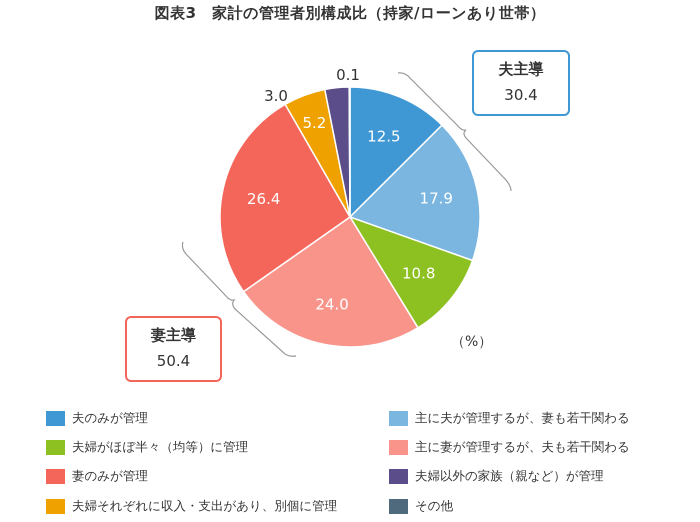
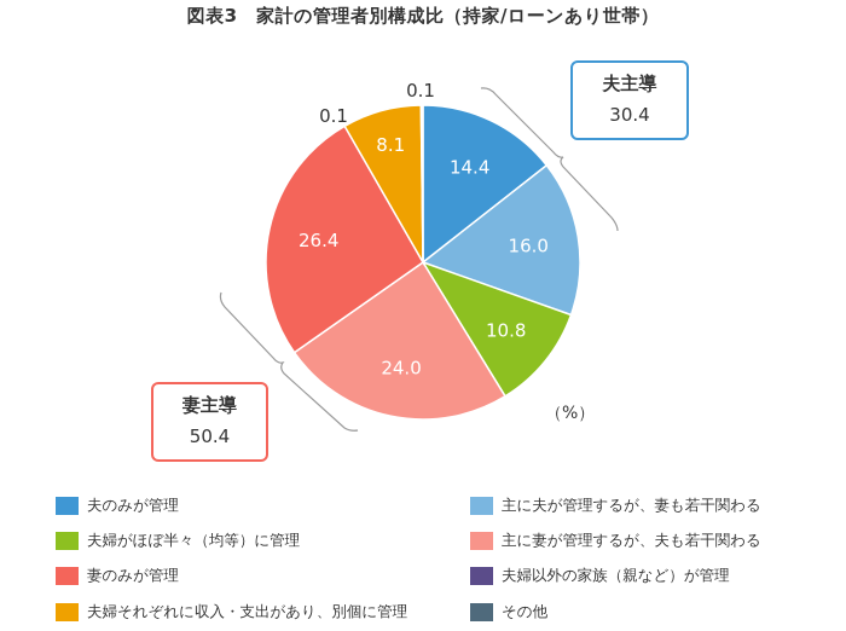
夫のみが管理: 12.5 -> 14.4
主に夫が管理するが、妻も若干関わる: 17.9 -> 16.0
夫婦それぞれに収入・支出があり、別個に管理: 5.2 -> 8.1
夫婦以外の家族（親など）が管理: 3.0 -> 0.1
